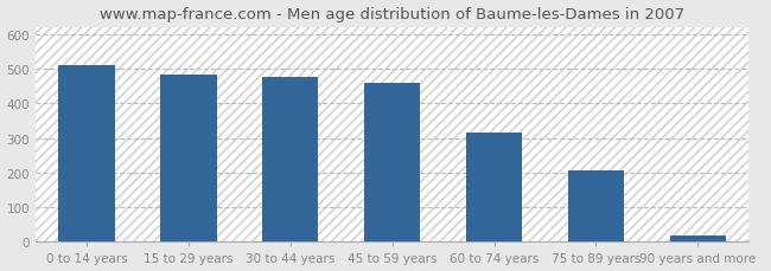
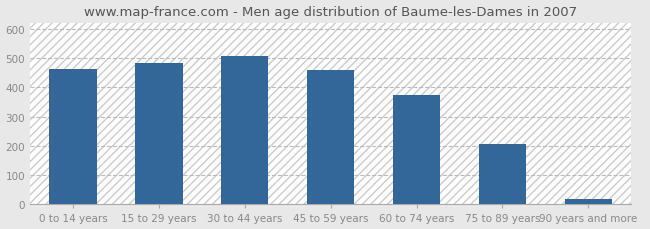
0 to 14 years: 510 -> 463
30 to 44 years: 475 -> 508
60 to 74 years: 315 -> 373
